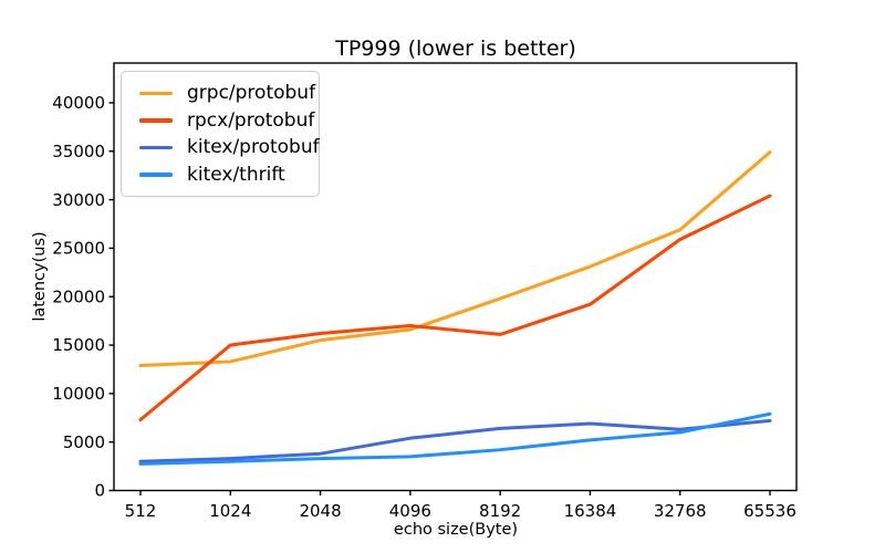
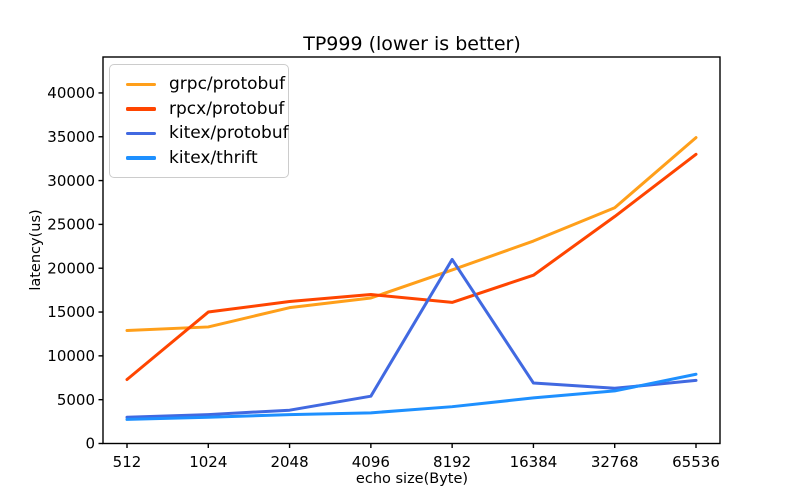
kitex/protobuf/8192: 6000 -> 21000
rpcx/protobuf/65536: 30000 -> 33000
